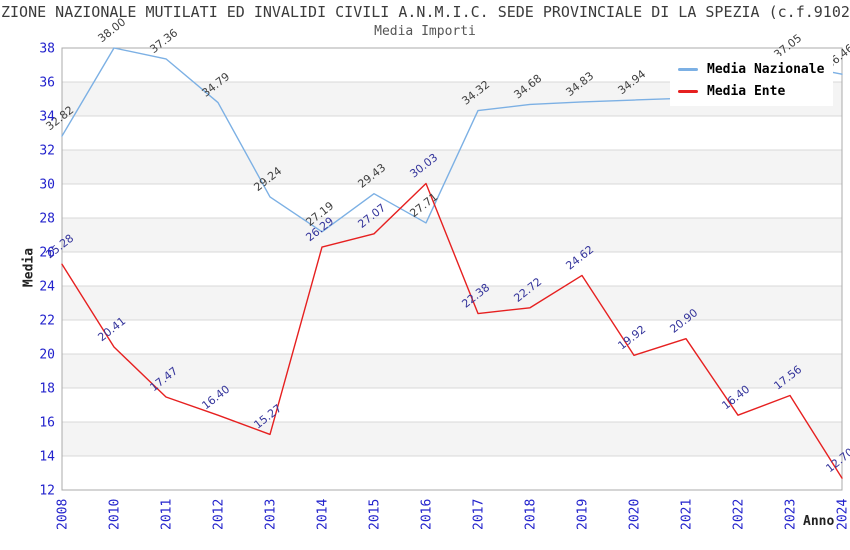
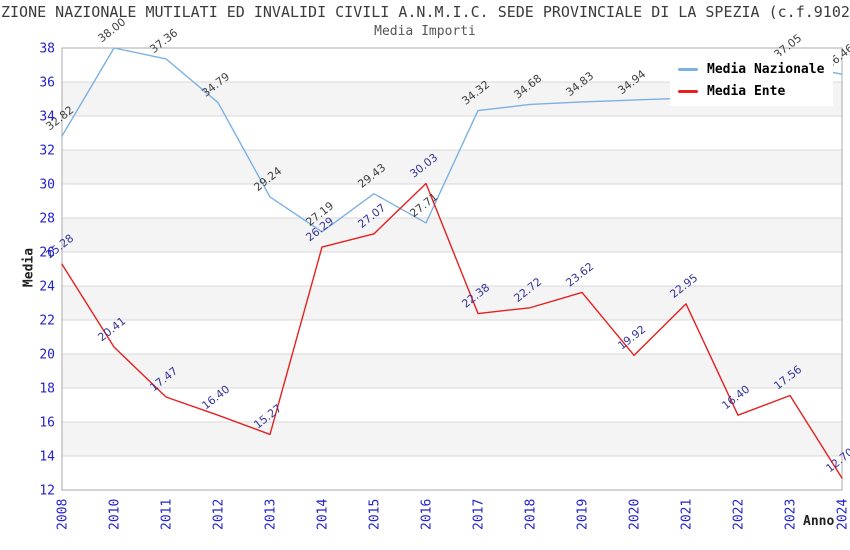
Media Ente/2019: 24.62 -> 23.62
Media Ente/2021: 20.90 -> 22.95
